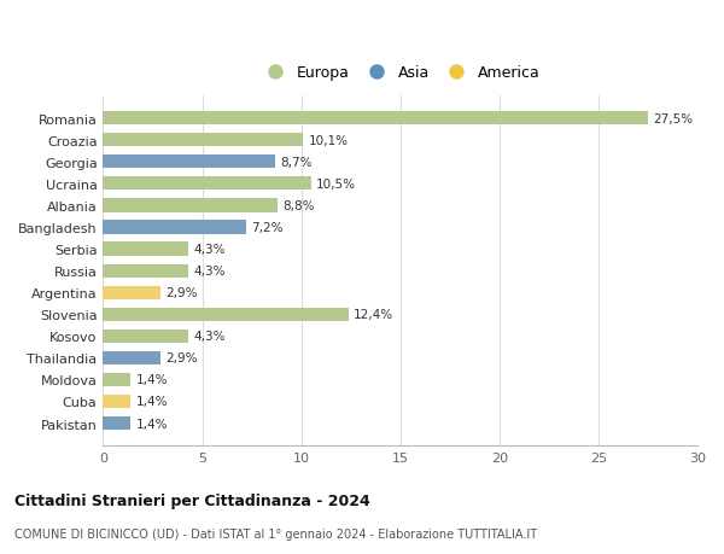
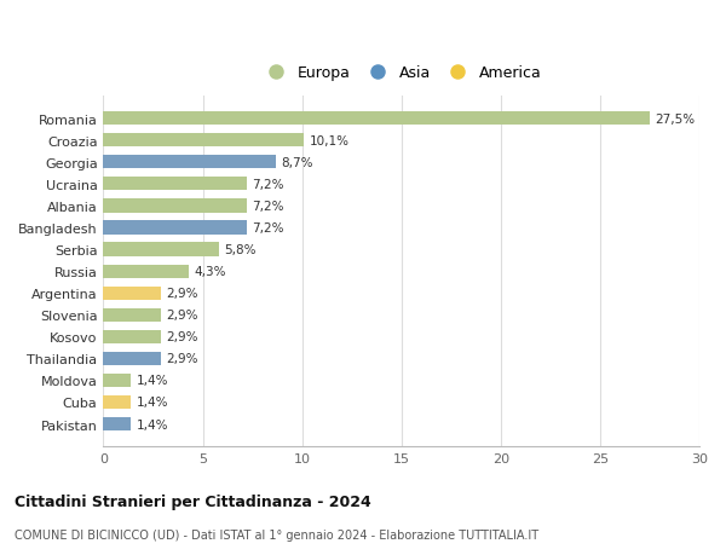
Ucraina: 10,5% -> 7,2%
Albania: 8,8% -> 7,2%
Serbia: 4,3% -> 5,8%
Slovenia: 12,4% -> 2,9%
Kosovo: 4,3% -> 2,9%
